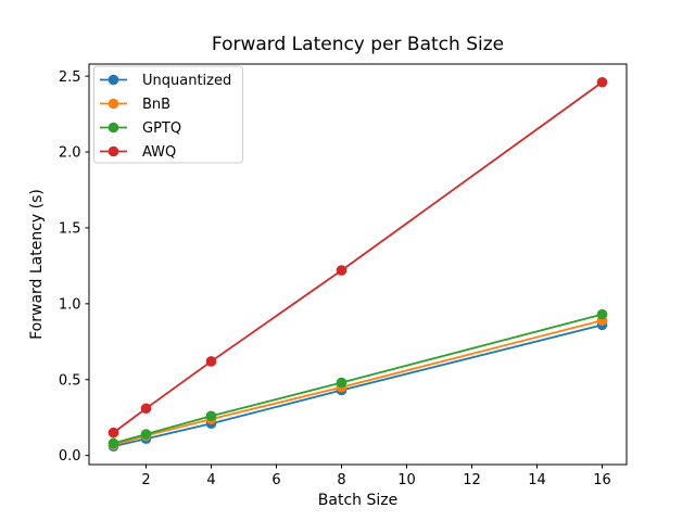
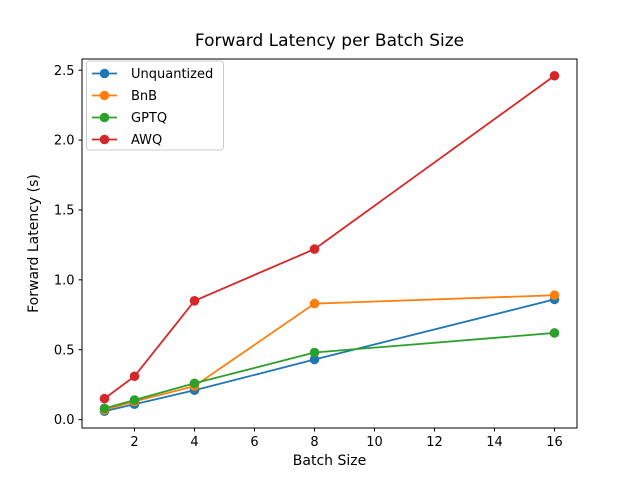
AWQ/4: 0.62 -> 0.85
BnB/8: 0.45 -> 0.83
GPTQ/16: 0.93 -> 0.62
